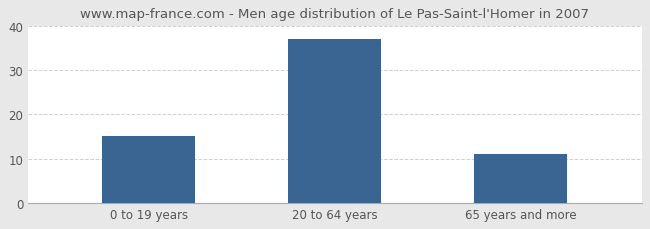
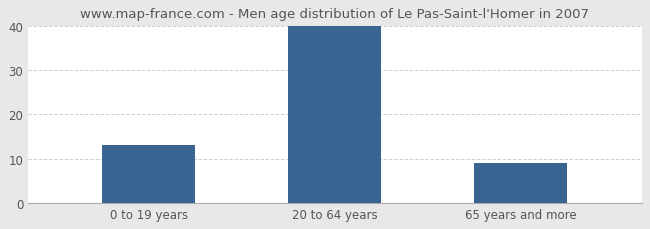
0 to 19 years: 15 -> 13
20 to 64 years: 37 -> 40
65 years and more: 11 -> 9
